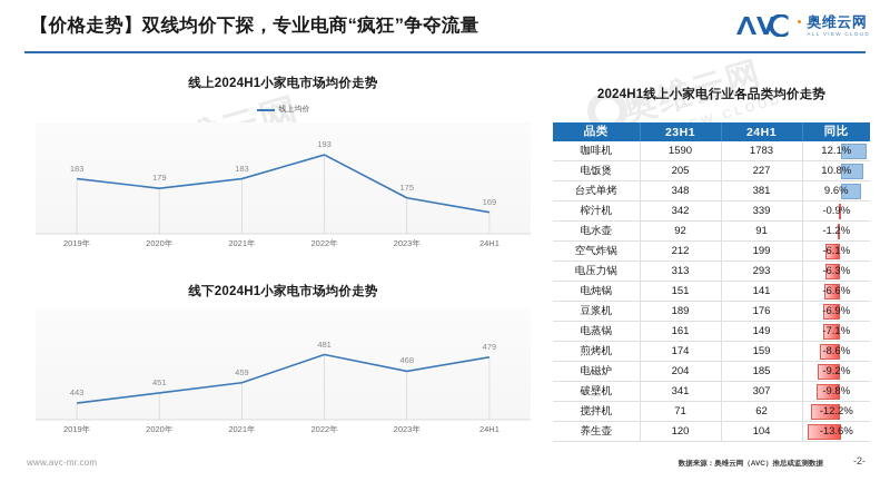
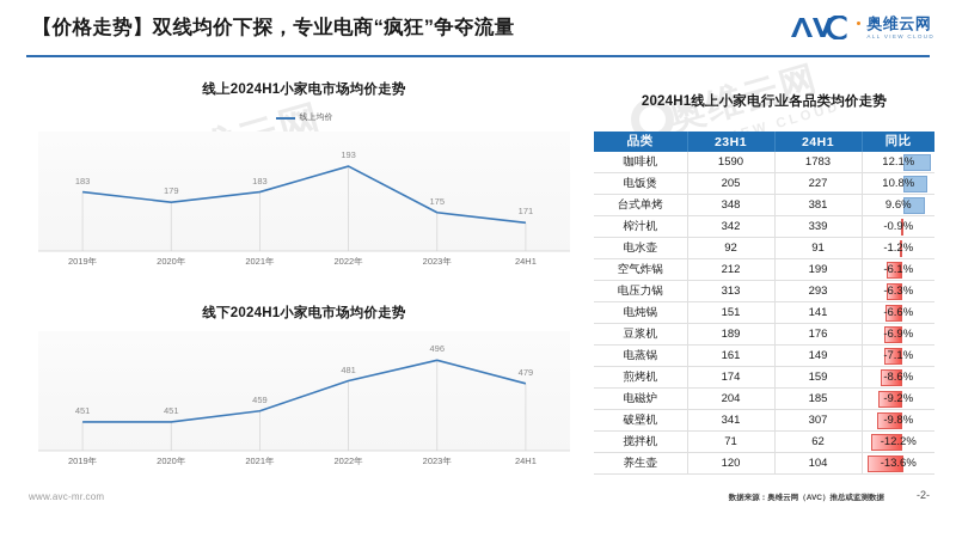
线上2024H1小家电市场均价走势/24H1: 169 -> 171
线下2024H1小家电市场均价走势/2019年: 443 -> 451
线下2024H1小家电市场均价走势/2023年: 468 -> 496
